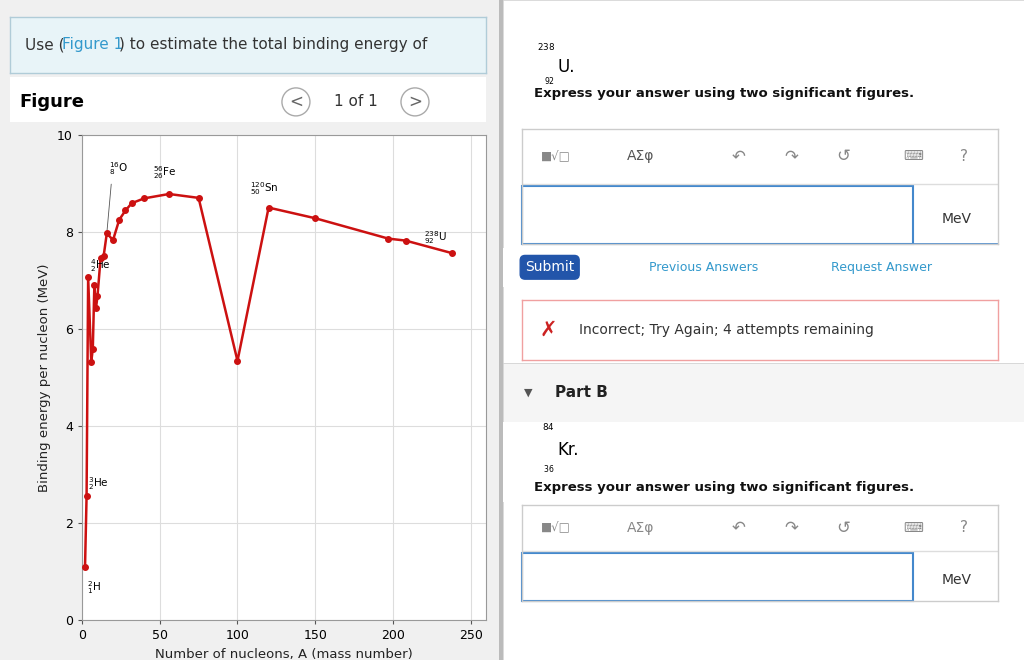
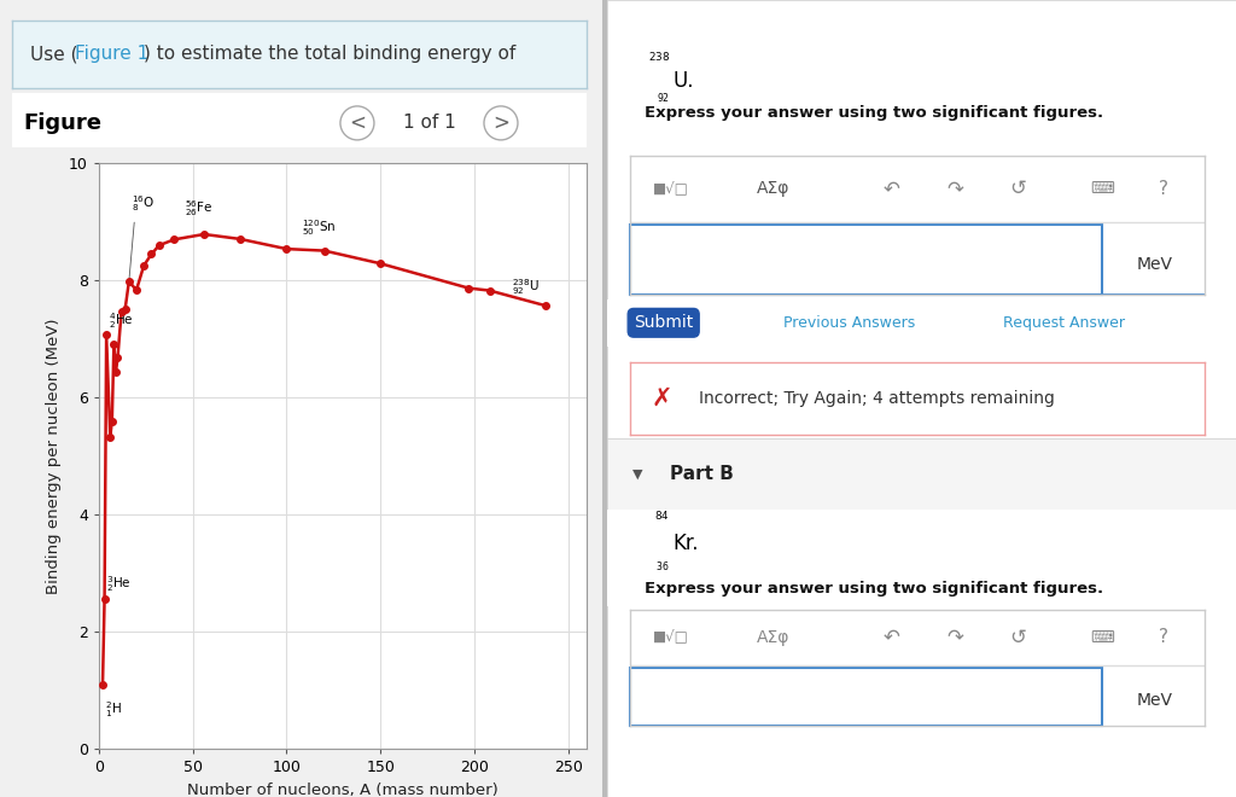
100: 5.35 -> 8.54
